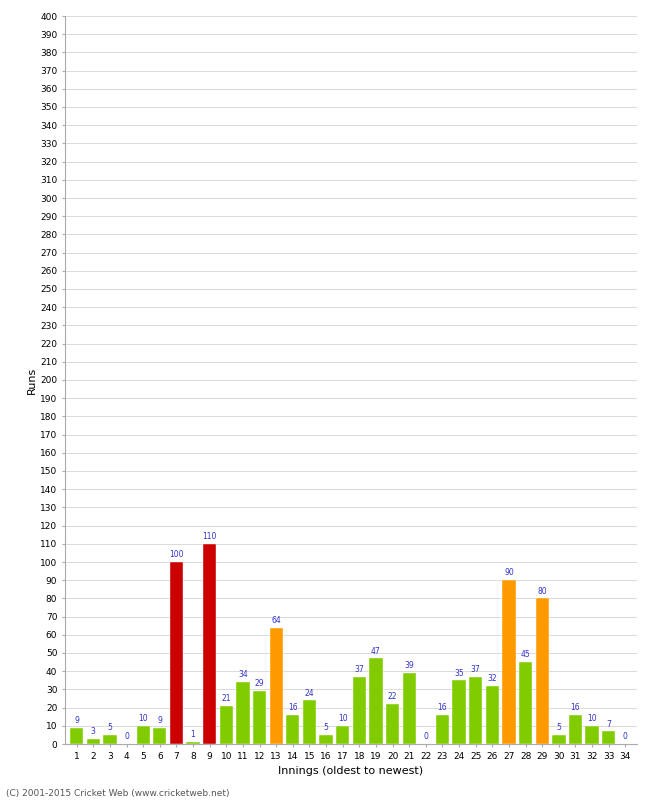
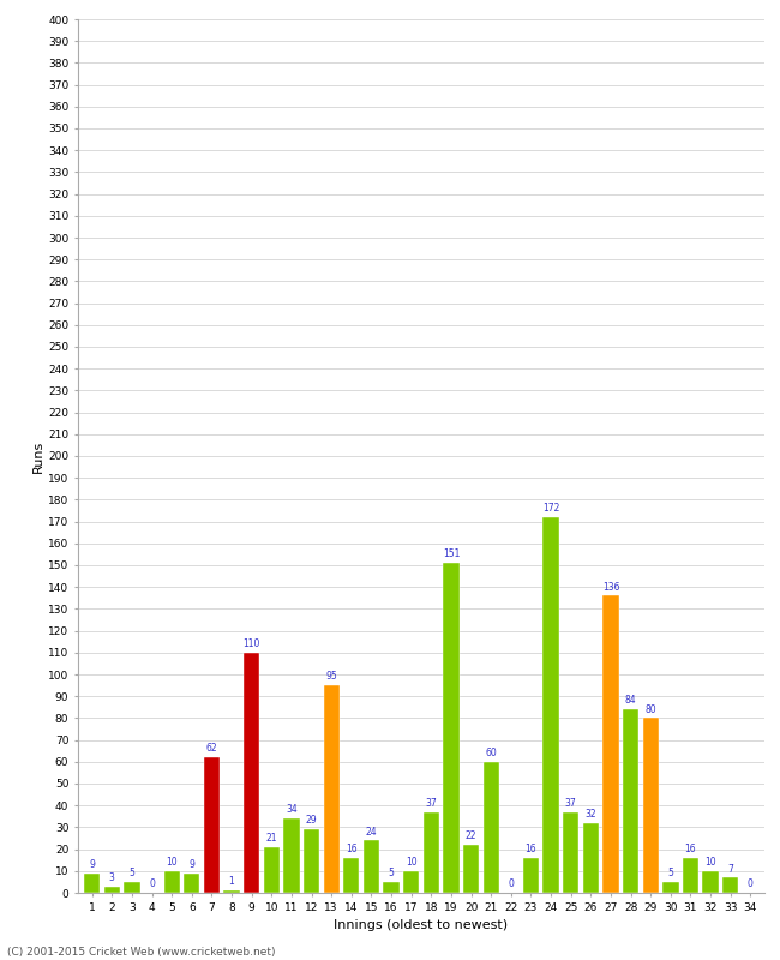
7: 100 -> 62
13: 64 -> 95
19: 47 -> 151
21: 39 -> 60
24: 35 -> 172
27: 90 -> 136
28: 45 -> 84
